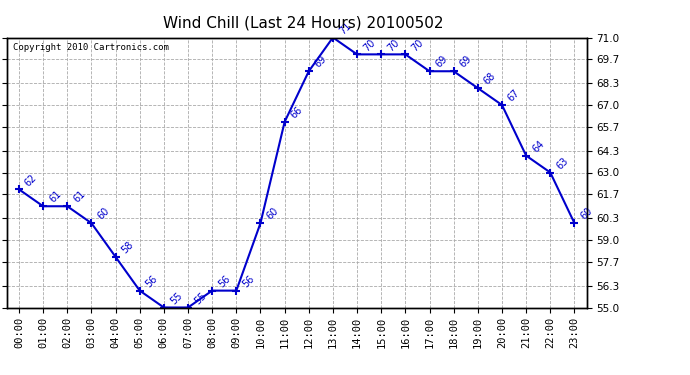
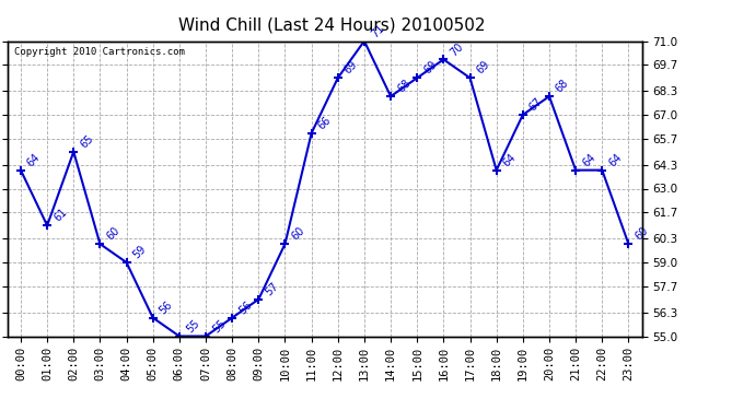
00:00: 62 -> 64
02:00: 61 -> 65
04:00: 58 -> 59
09:00: 56 -> 57
14:00: 70 -> 68
15:00: 70 -> 69
18:00: 69 -> 64
19:00: 68 -> 67
20:00: 67 -> 68
22:00: 63 -> 64
